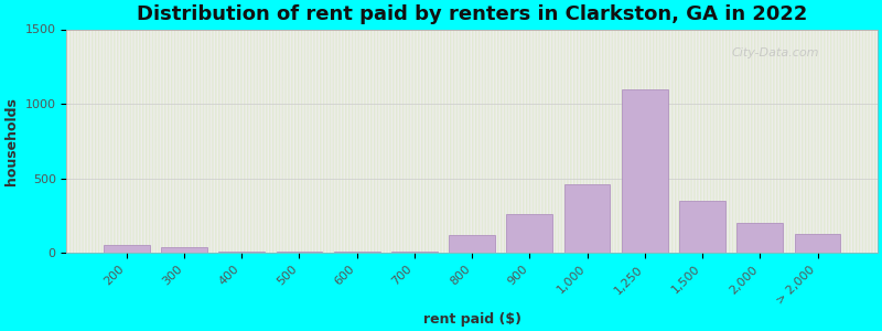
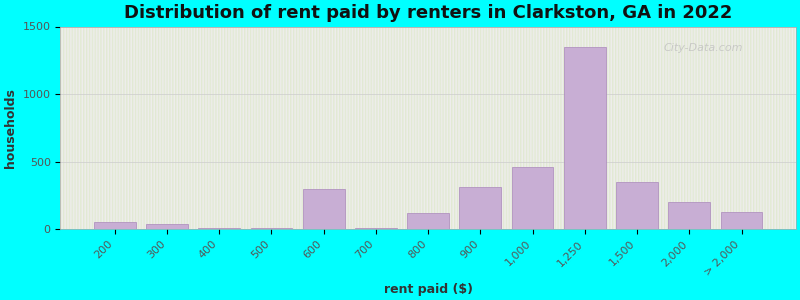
600: 0 -> 300
900: 260 -> 310
1,250: 1100 -> 1350
